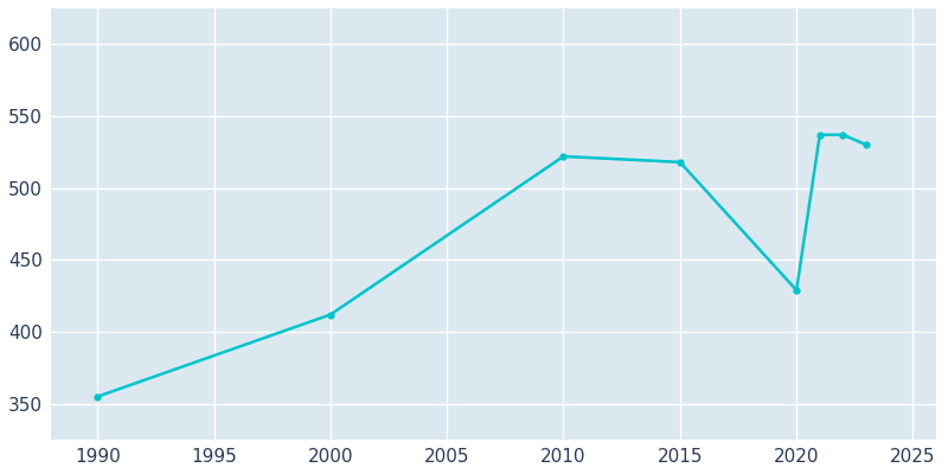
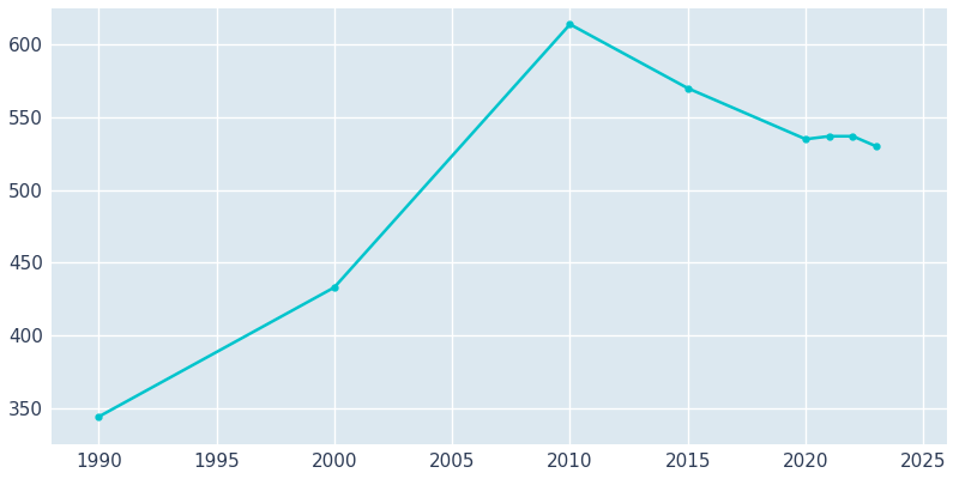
1990: 355 -> 344
2000: 412 -> 433
2010: 522 -> 614
2015: 518 -> 570
2020: 429 -> 535
